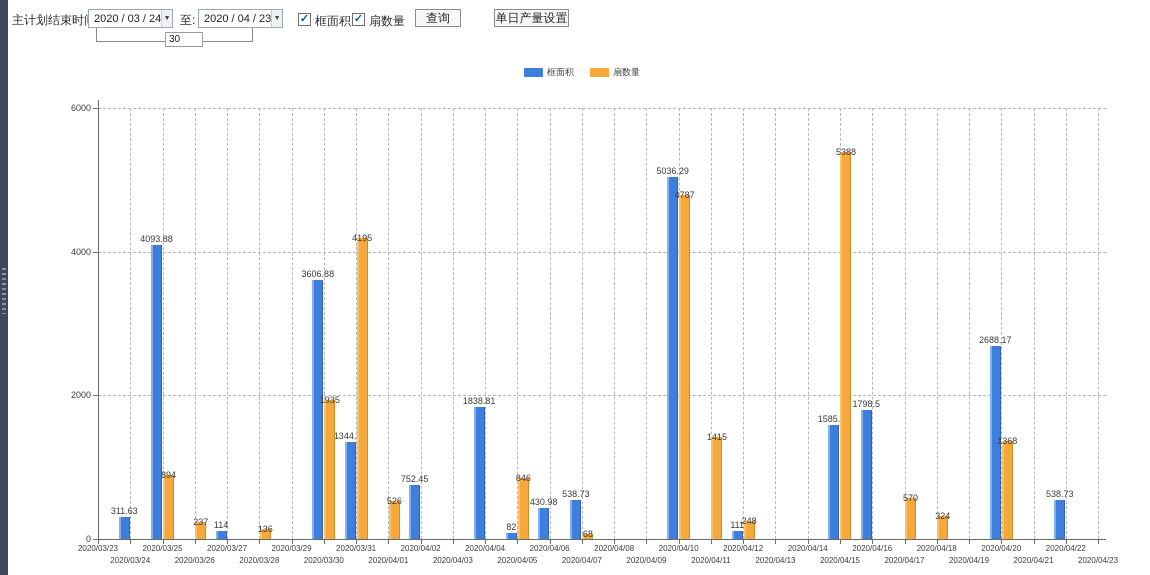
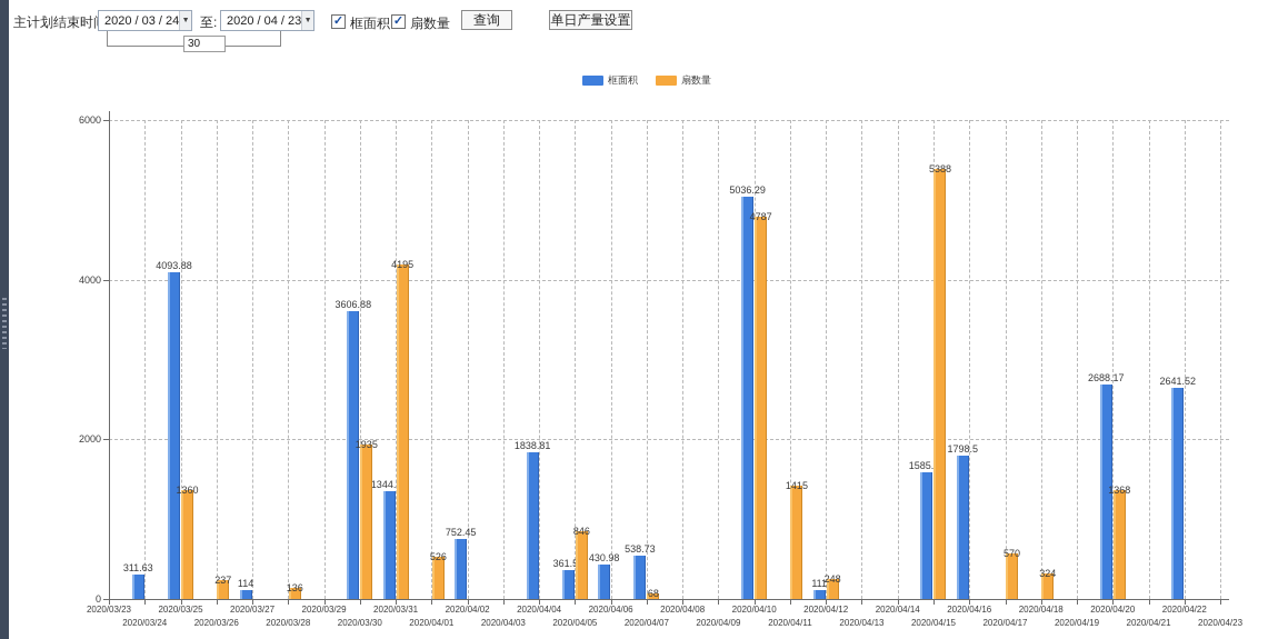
扇数量/2020/03/25: 894 -> 1360
框面积/2020/04/05: 82 -> 361.51
框面积/2020/04/22: 538.73 -> 2641.52
